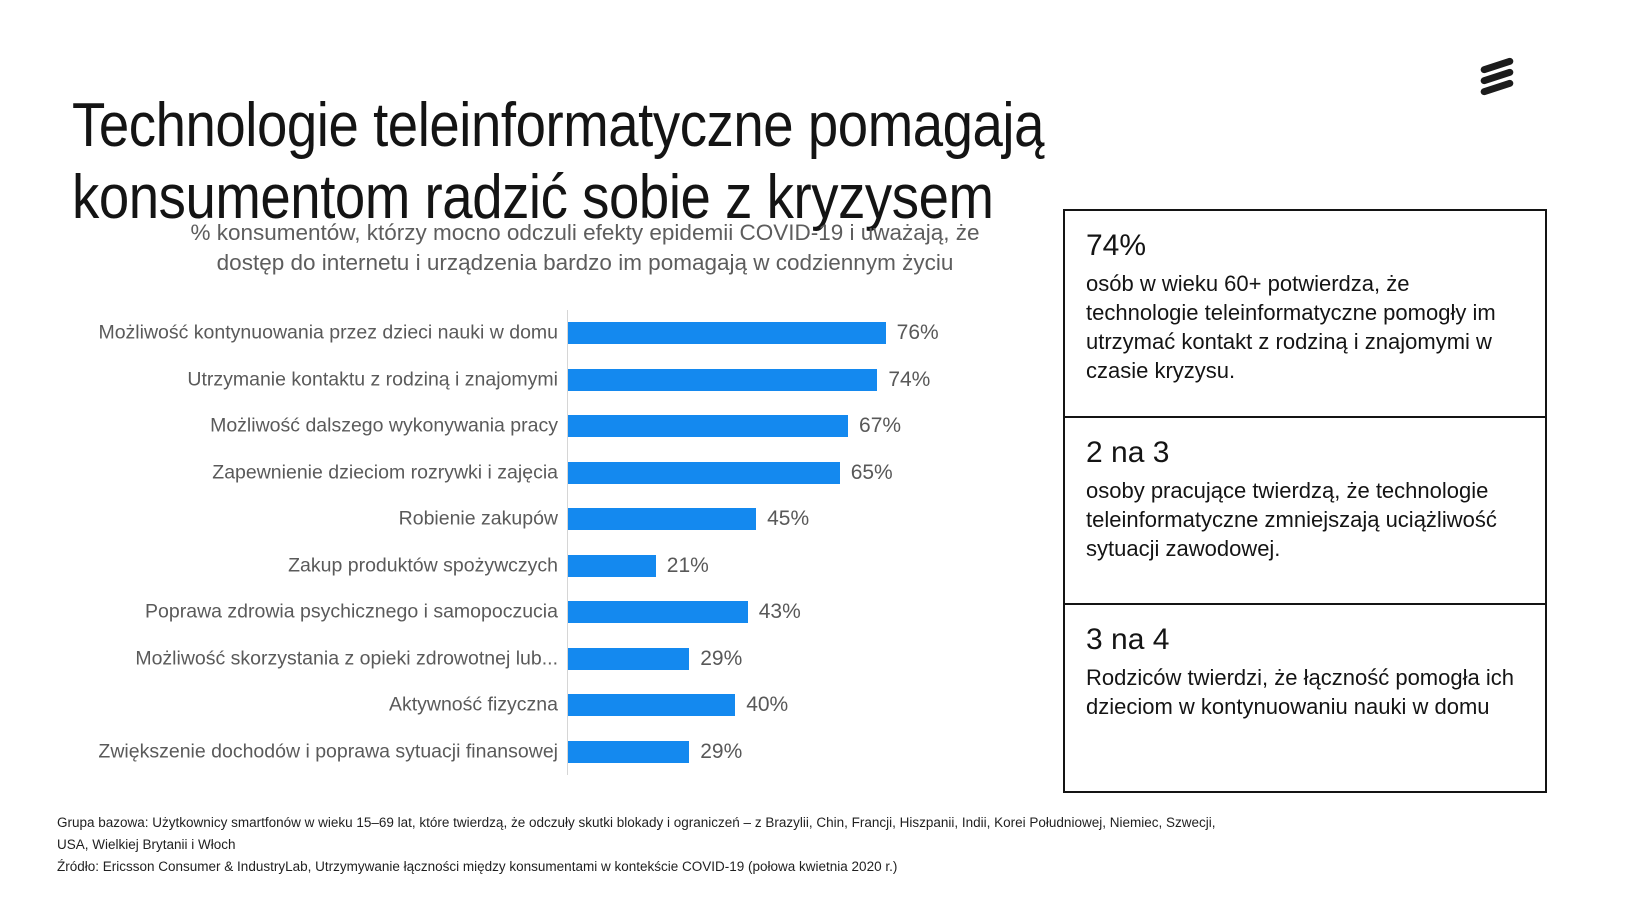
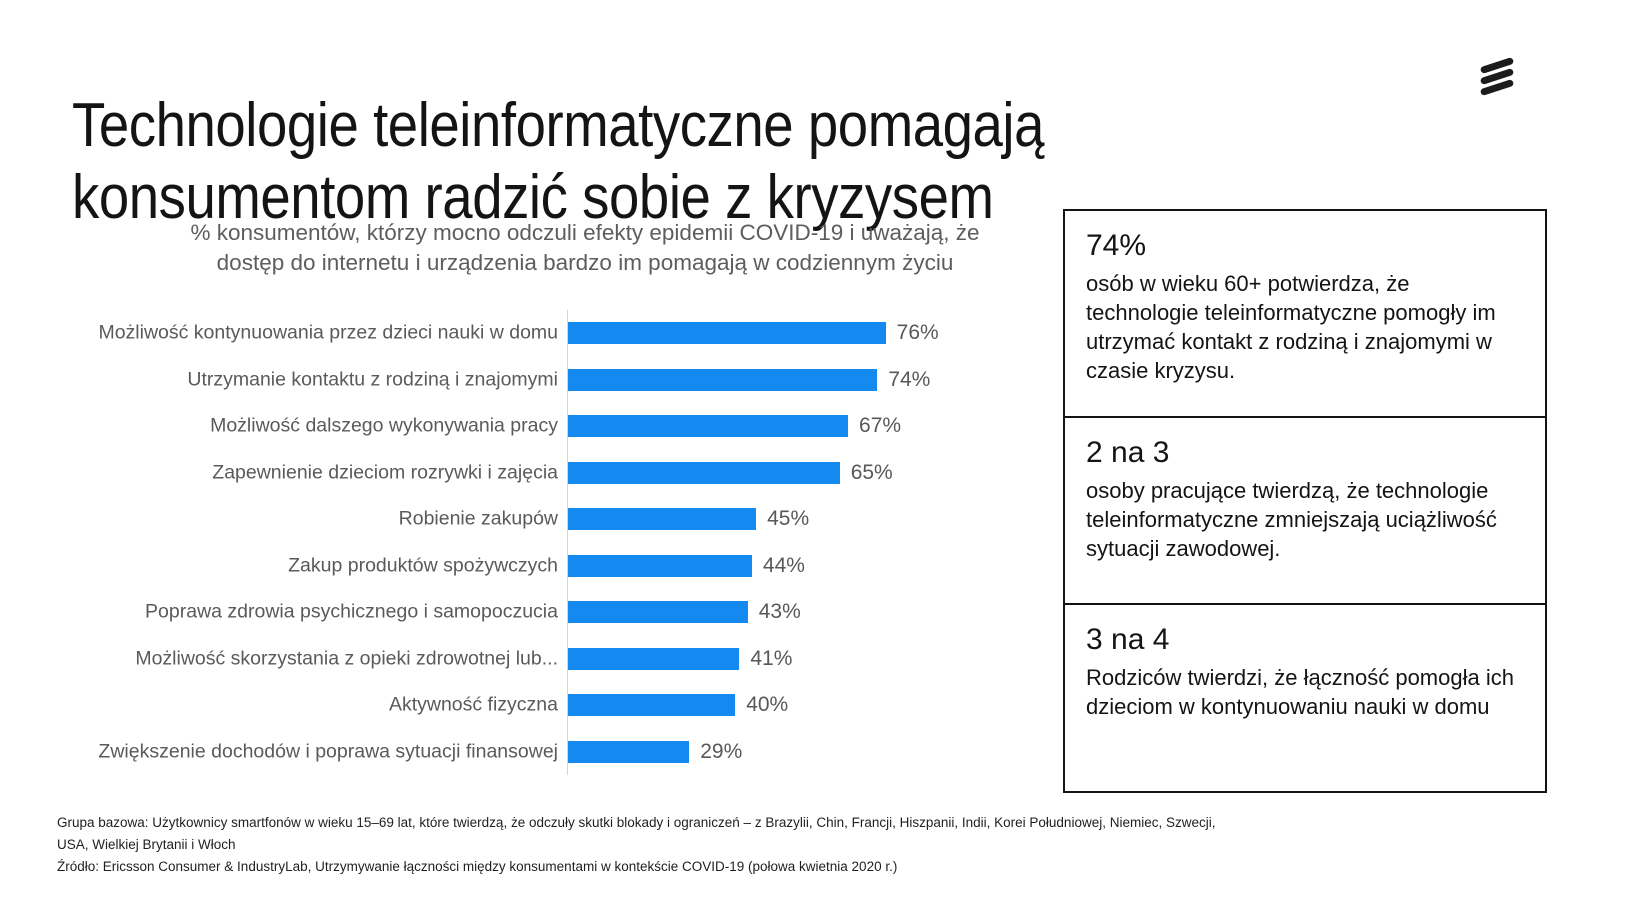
Zakup produktów spożywczych: 21% -> 44%
Możliwość skorzystania z opieki zdrowotnej lub...: 29% -> 41%
